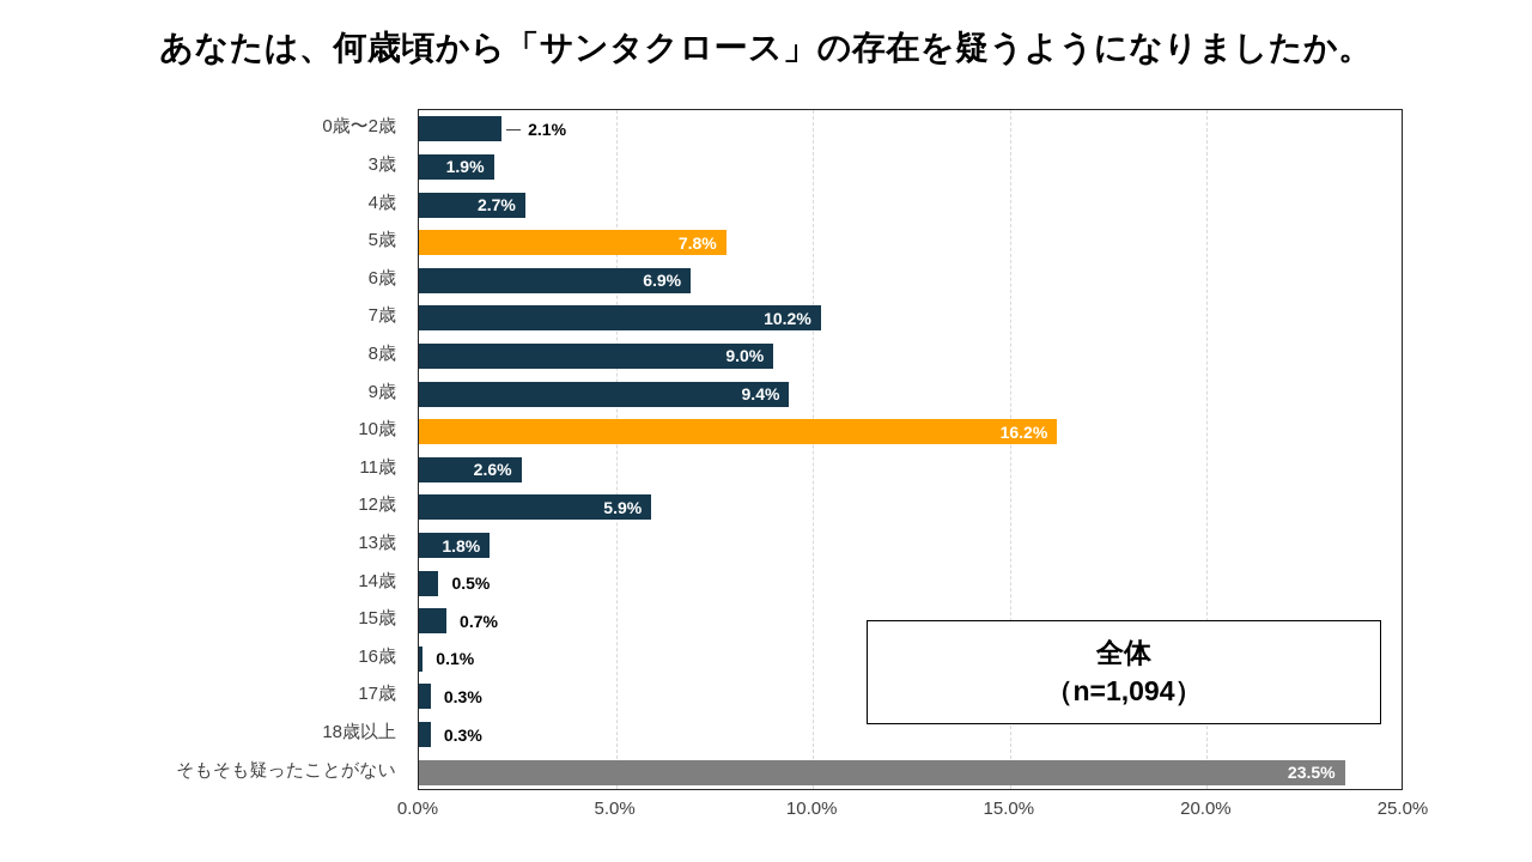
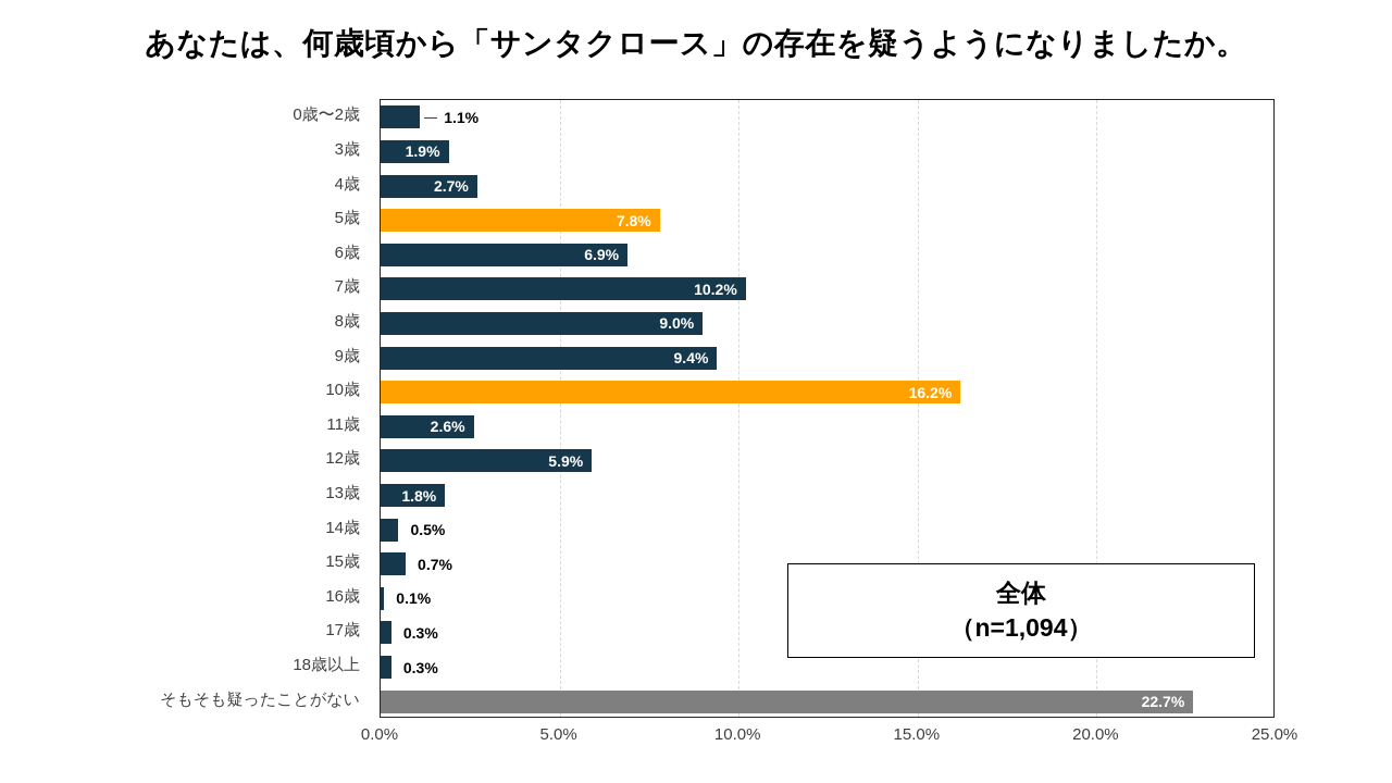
0歳〜2歳: 2.1% -> 1.1%
そもそも疑ったことがない: 23.5% -> 22.7%
